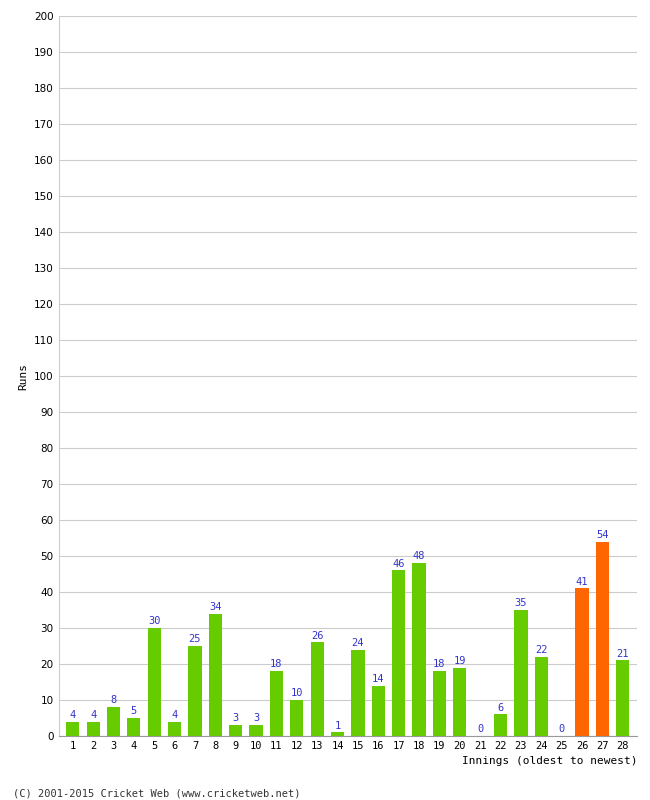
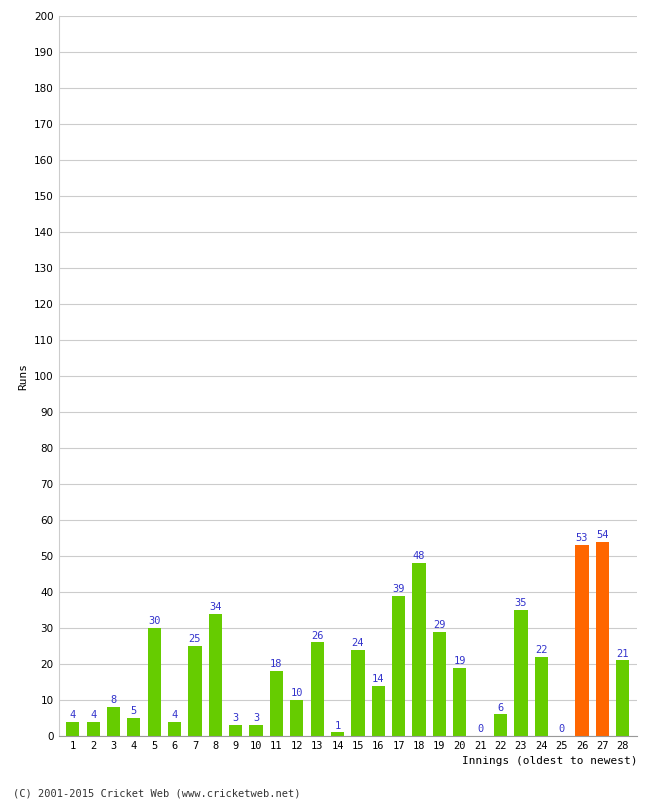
17: 46 -> 39
19: 18 -> 29
26: 41 -> 53
